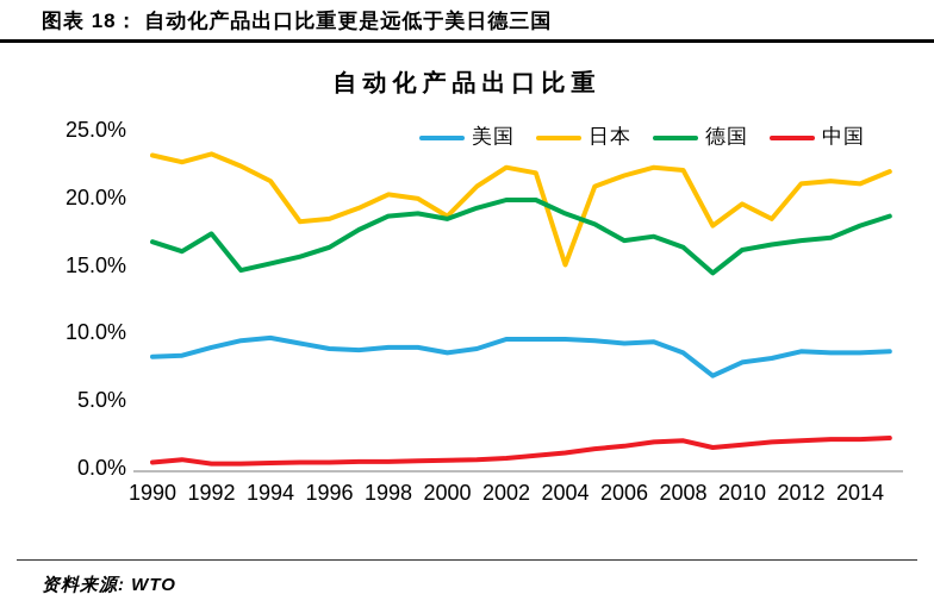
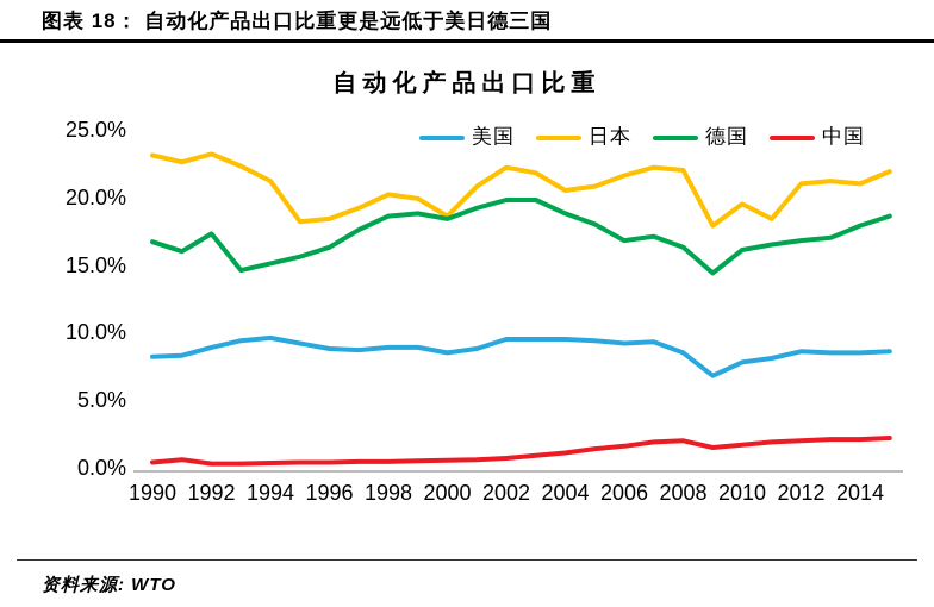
日本/2004: 15.0% -> 20.5%
